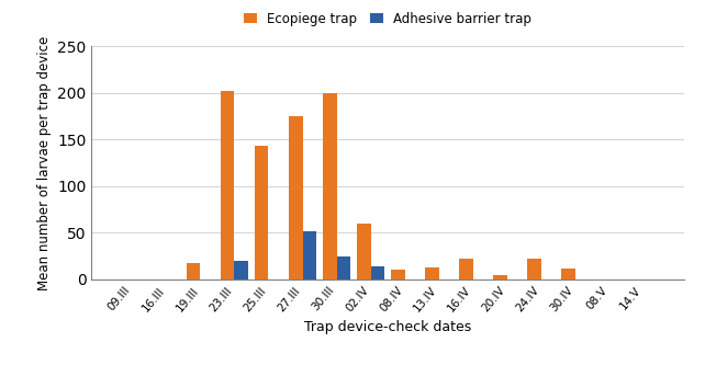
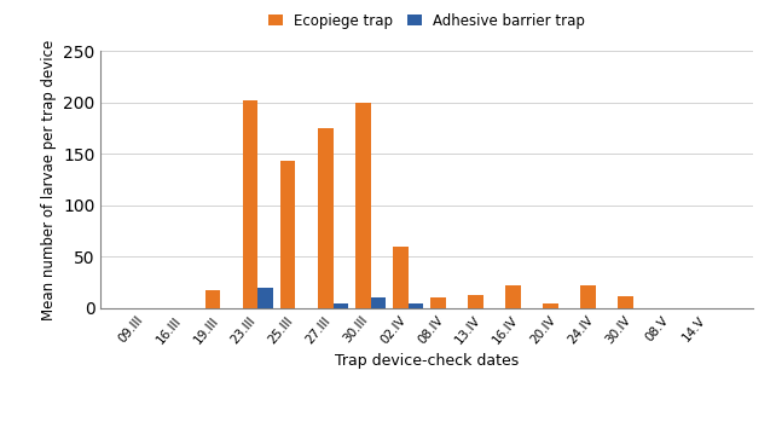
Adhesive barrier trap/27.III: 52 -> 5
Adhesive barrier trap/30.III: 24 -> 11
Adhesive barrier trap/02.IV: 14 -> 4
